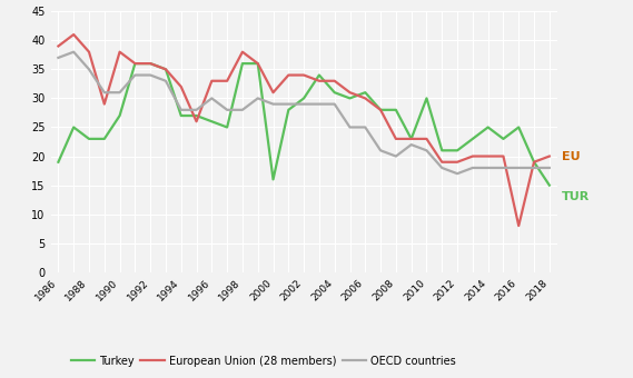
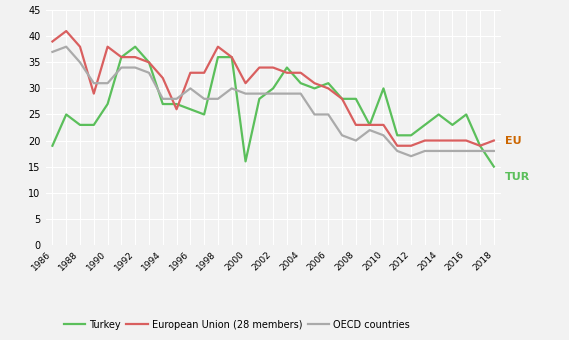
Turkey/1992: 36 -> 38
European Union (28 members)/2016: 8 -> 20
